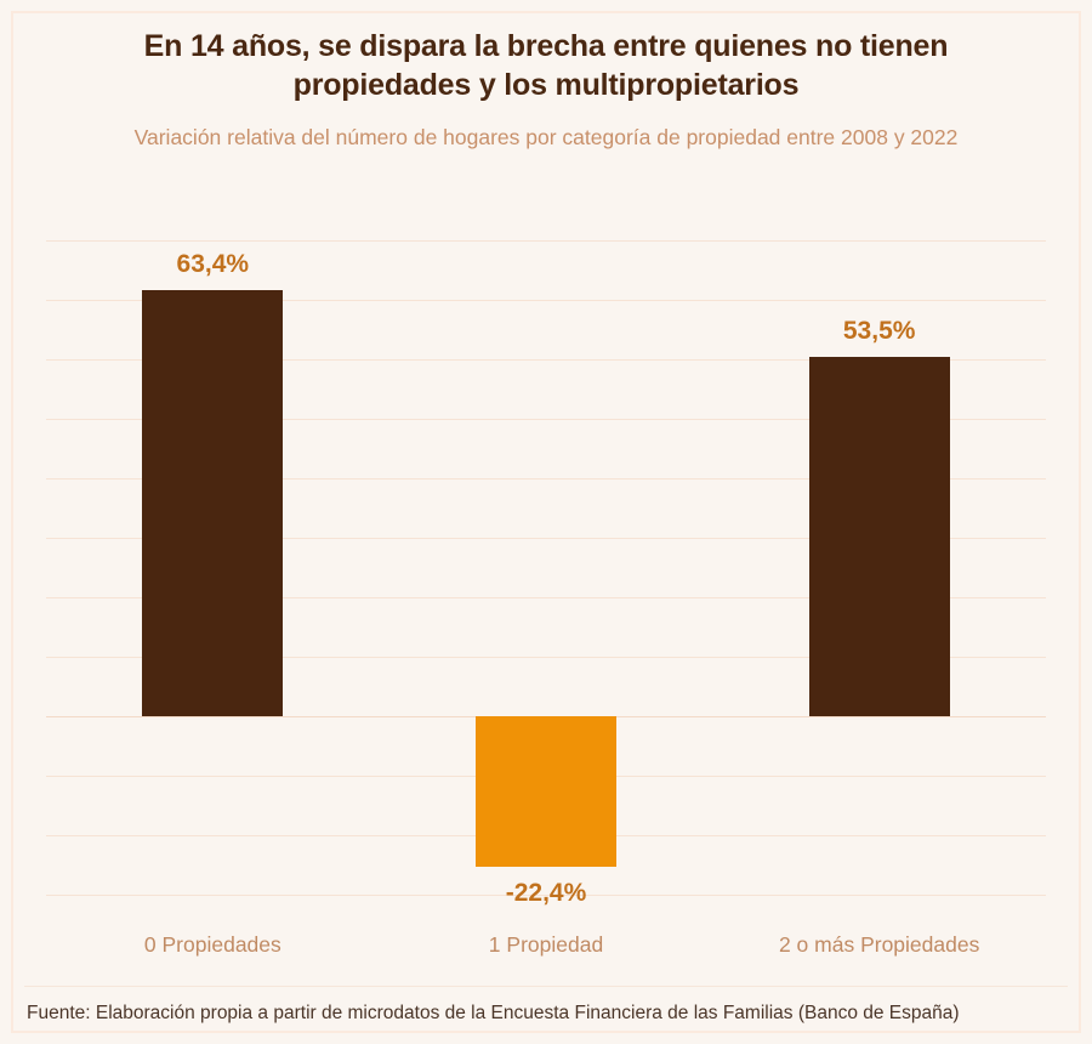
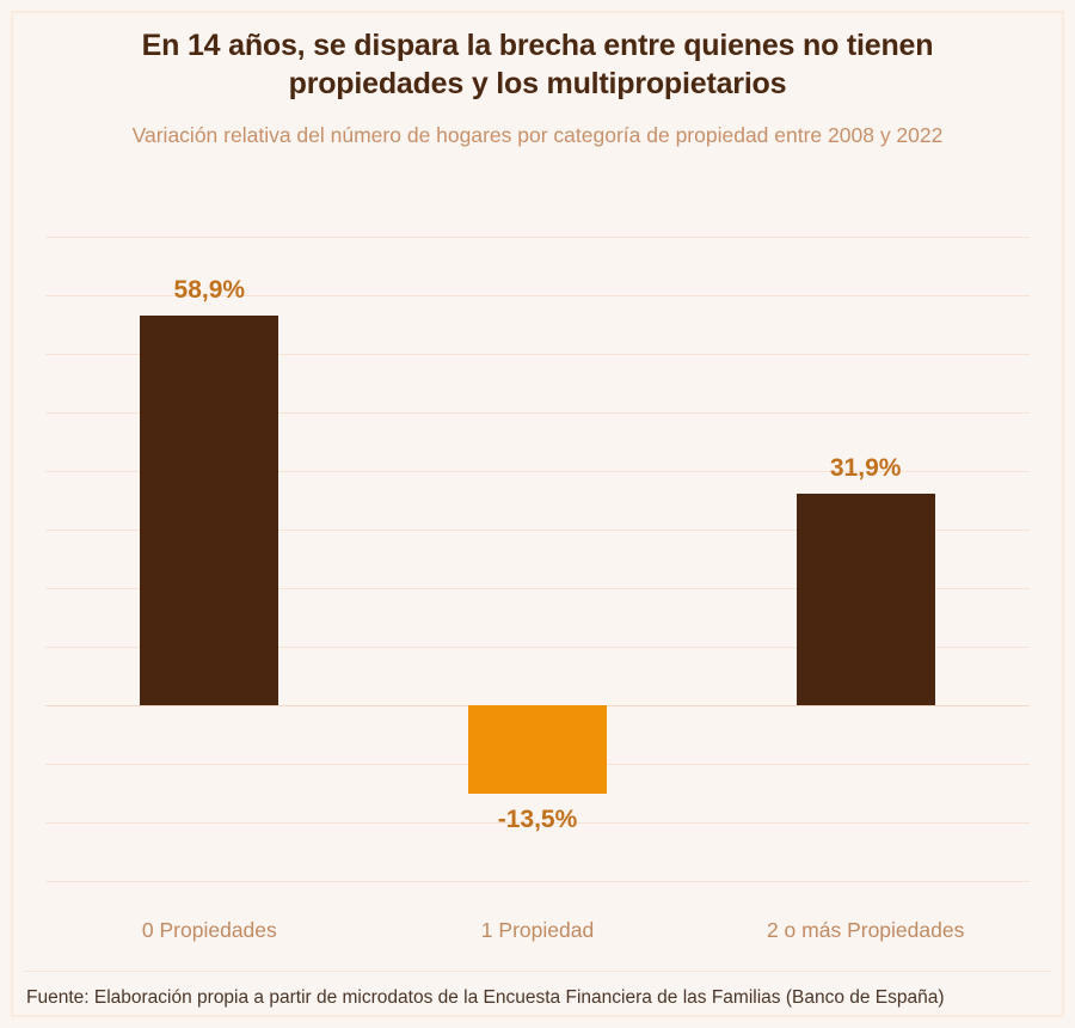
0 Propiedades: 63,4% -> 58,9%
1 Propiedad: -22,4% -> -13,5%
2 o más Propiedades: 53,5% -> 31,9%
